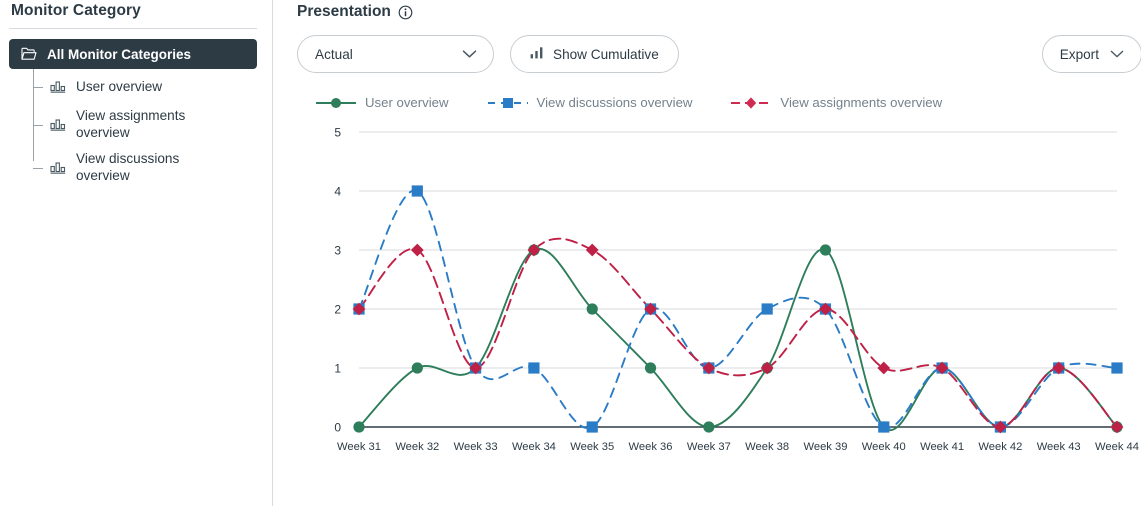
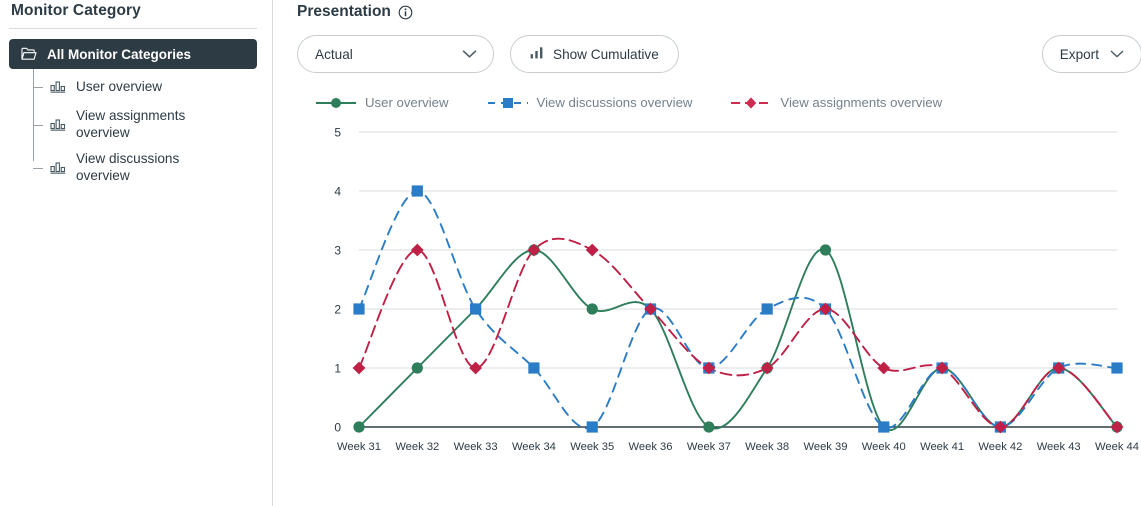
View assignments overview/Week 31: 2 -> 1
User overview/Week 33: 1 -> 2
View discussions overview/Week 33: 1 -> 2
User overview/Week 36: 1 -> 2
